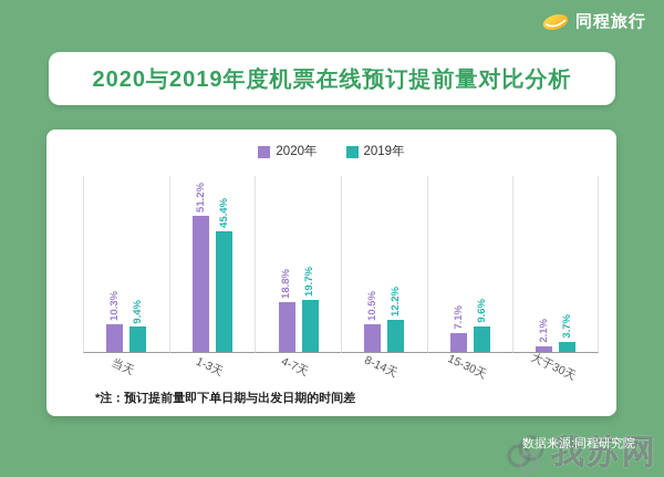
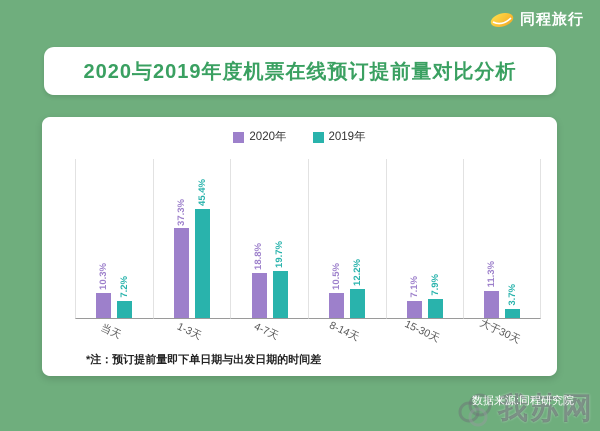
2019年/当天: 9.4% -> 7.2%
2020年/1-3天: 51.2% -> 37.3%
2019年/15-30天: 9.6% -> 7.9%
2020年/大于30天: 2.1% -> 11.3%
